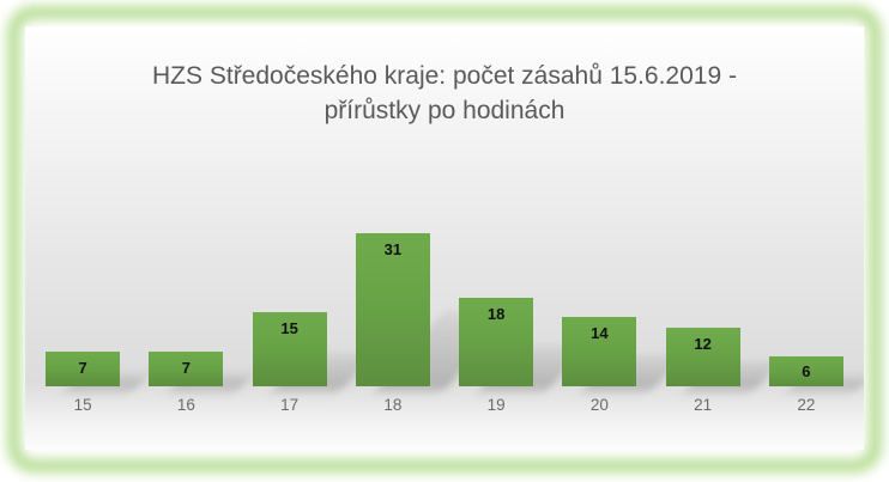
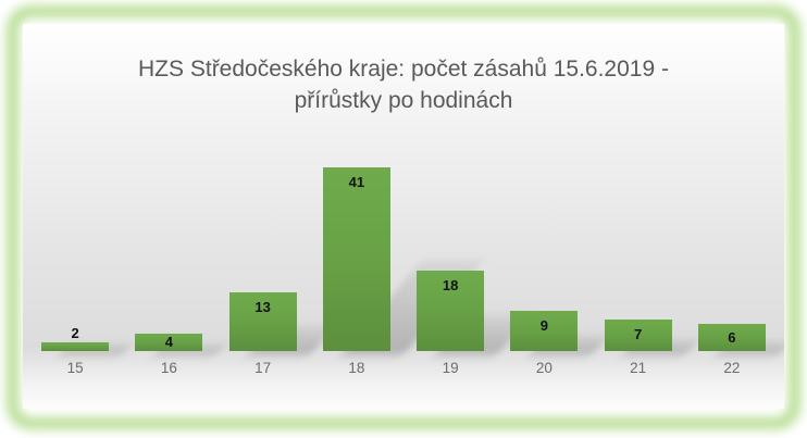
15: 7 -> 2
16: 7 -> 4
17: 15 -> 13
18: 31 -> 41
20: 14 -> 9
21: 12 -> 7
